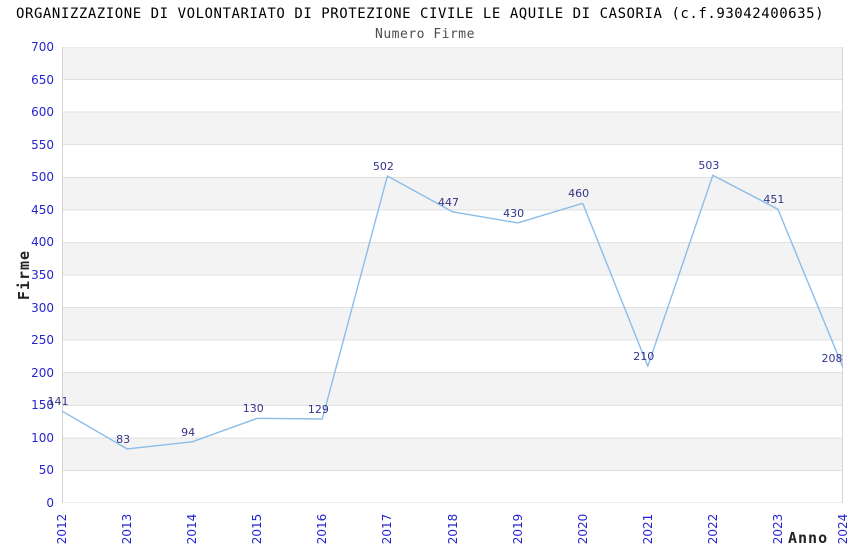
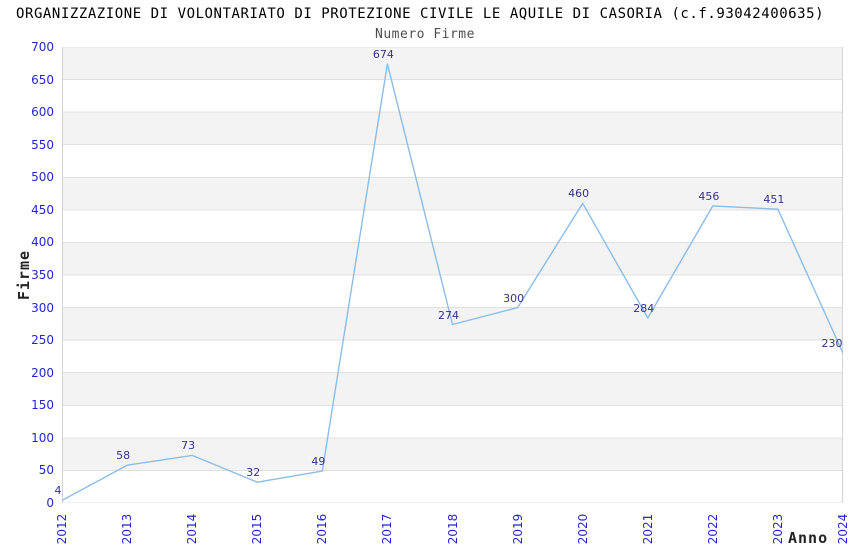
2012: 141 -> 4
2013: 83 -> 58
2014: 94 -> 73
2015: 130 -> 32
2016: 129 -> 49
2017: 502 -> 674
2018: 447 -> 274
2019: 430 -> 300
2021: 210 -> 284
2022: 503 -> 456
2024: 208 -> 230
